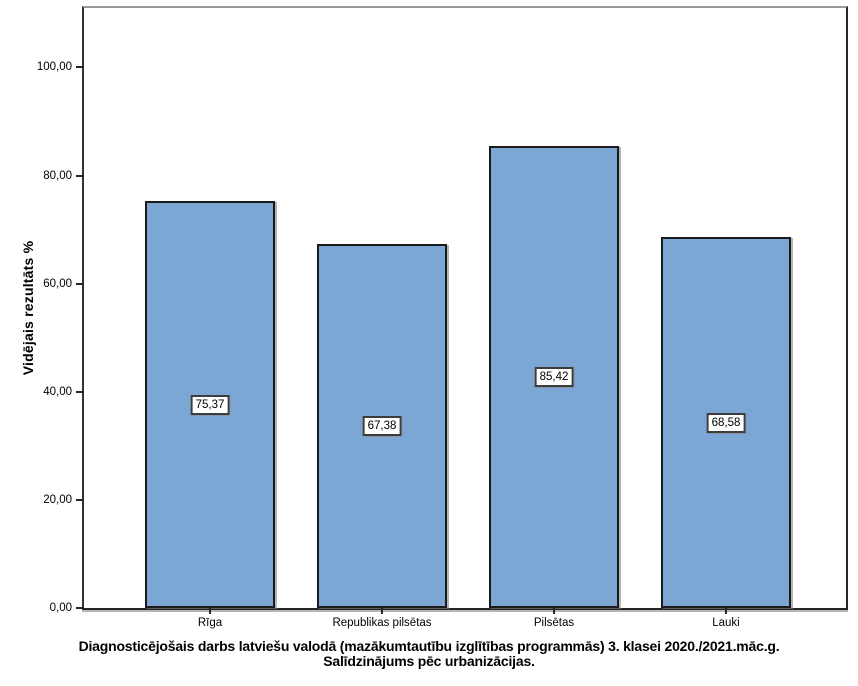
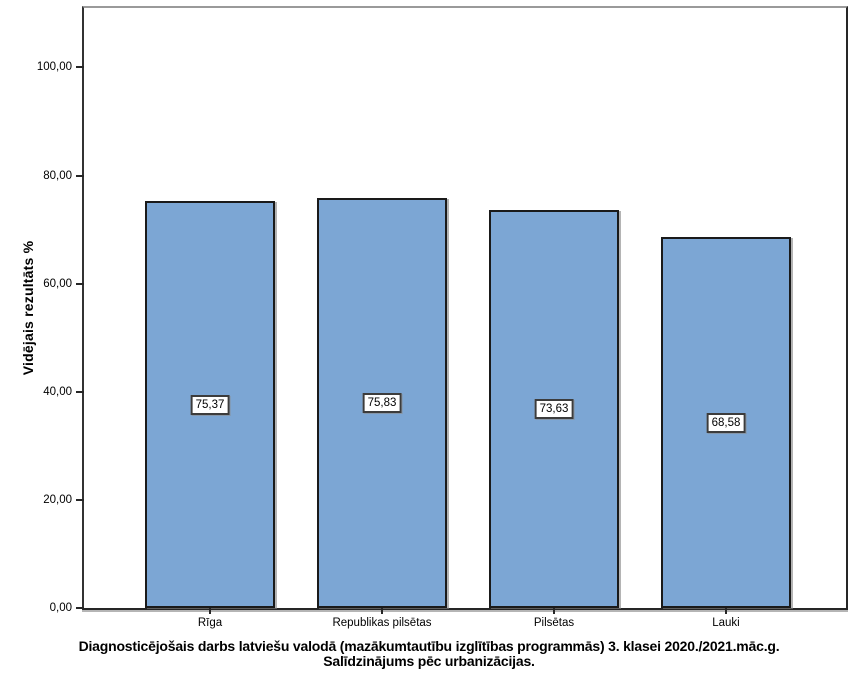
Republikas pilsētas: 67,38 -> 75,83
Pilsētas: 85,42 -> 73,63
